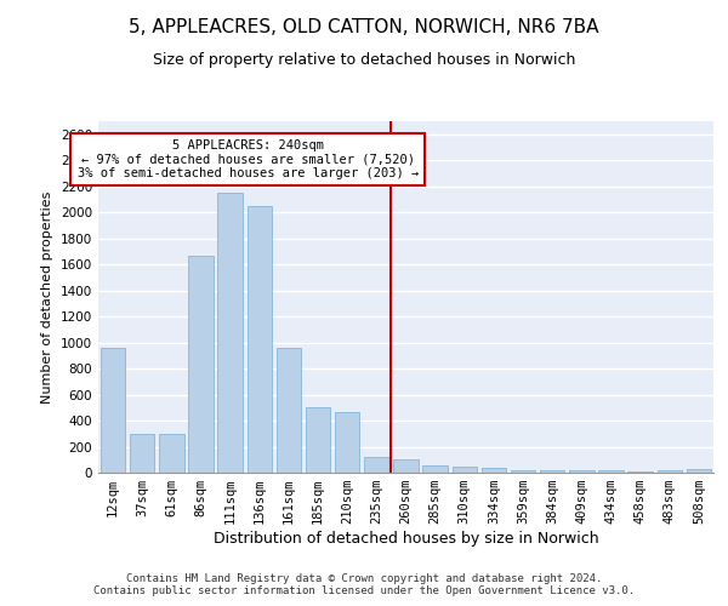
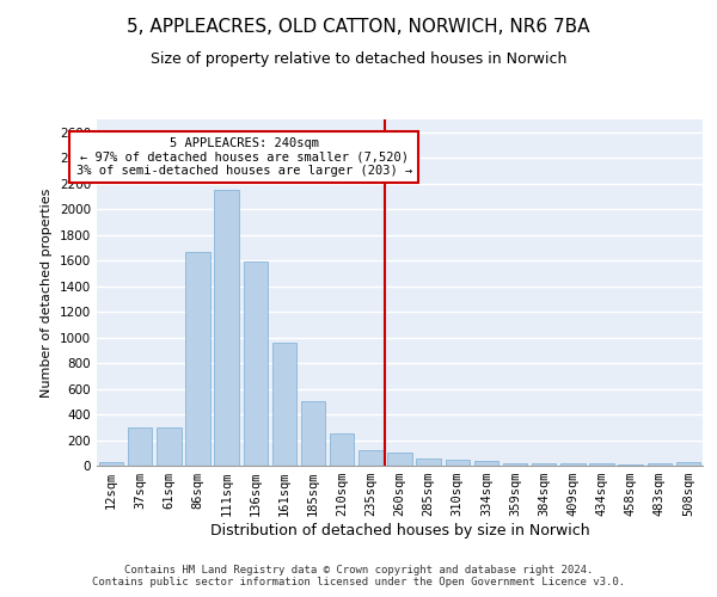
12sqm: 960 -> 20
136sqm: 2050 -> 1600
210sqm: 470 -> 250
